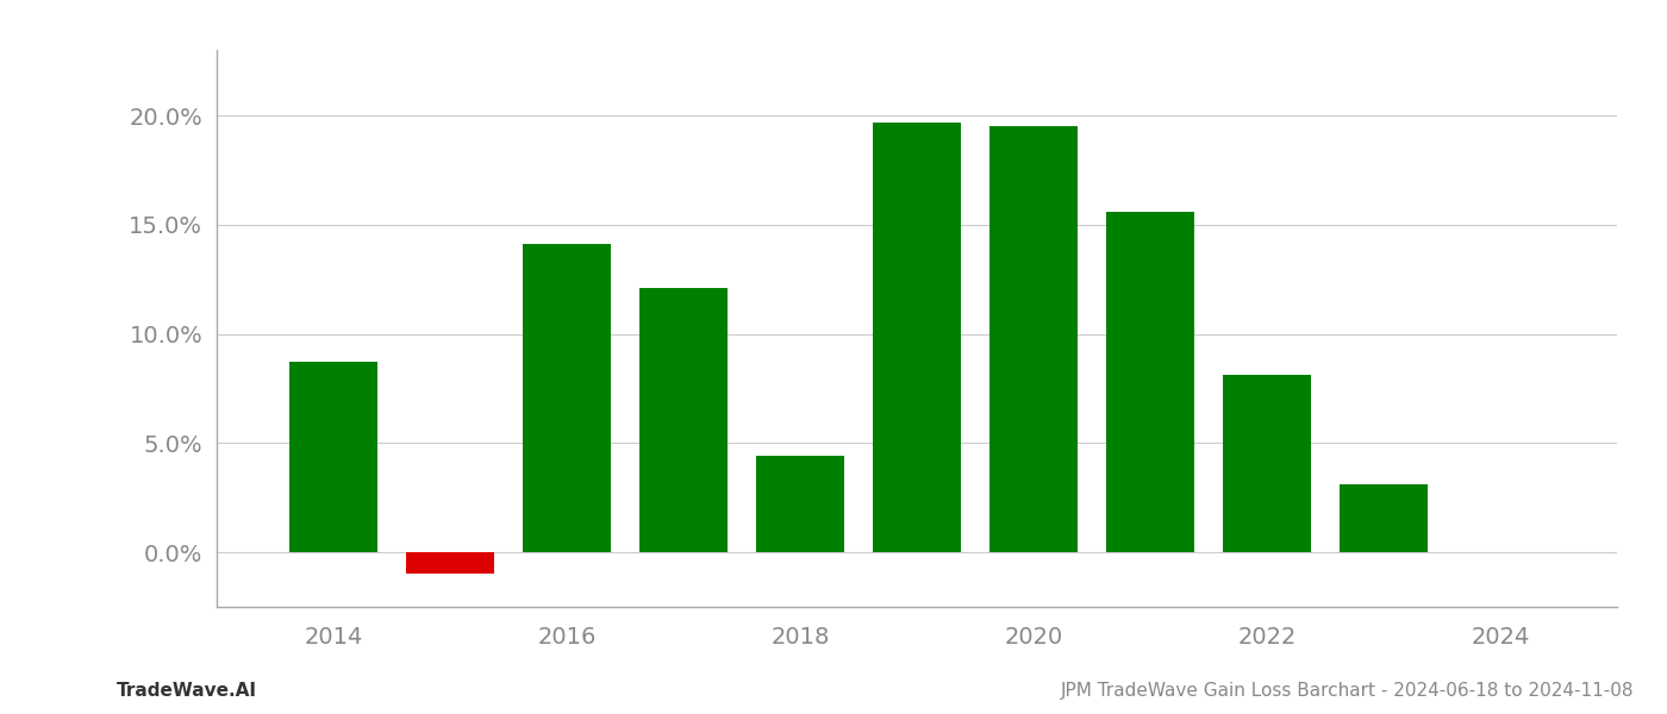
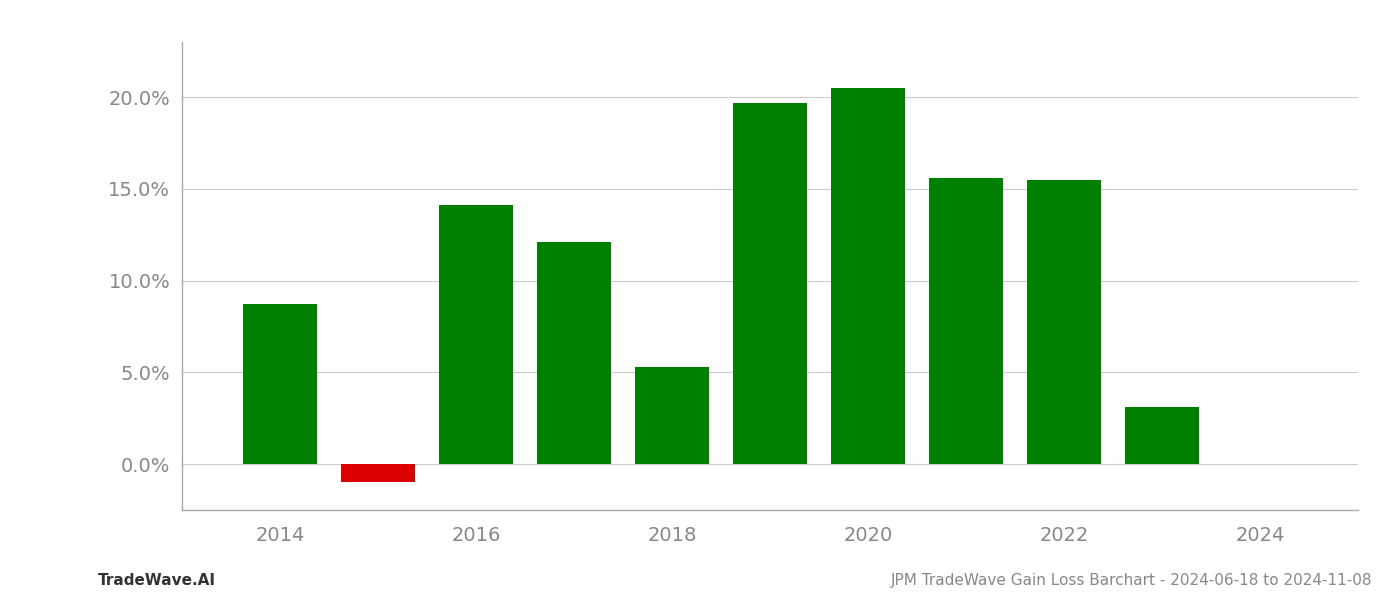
2018: 4.4% -> 5.3%
2020: 19.5% -> 20.5%
2022: 8.1% -> 15.5%
